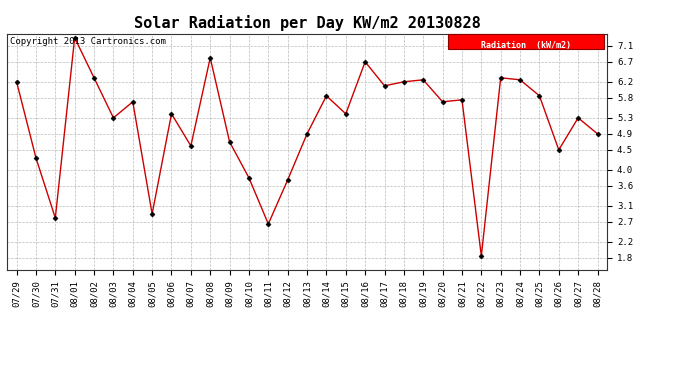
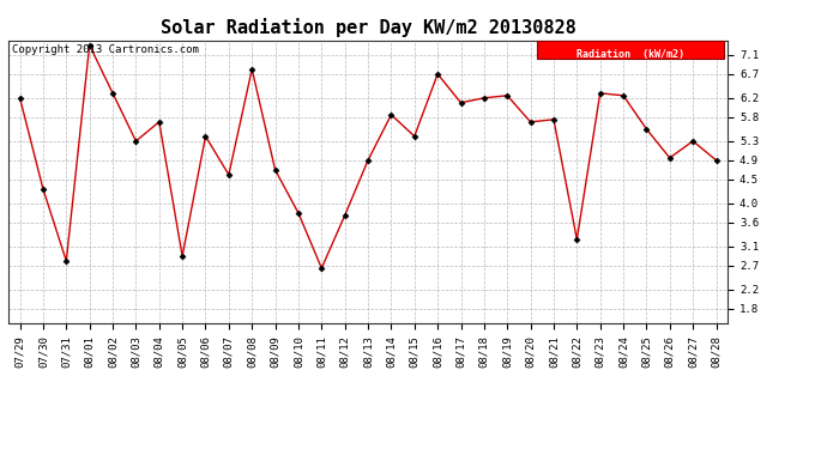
08/22: 1.85 -> 3.25
08/25: 5.85 -> 5.55
08/26: 4.50 -> 4.95
